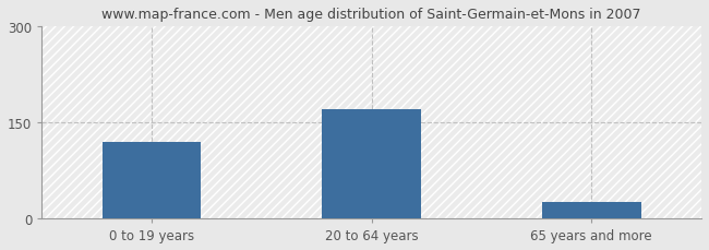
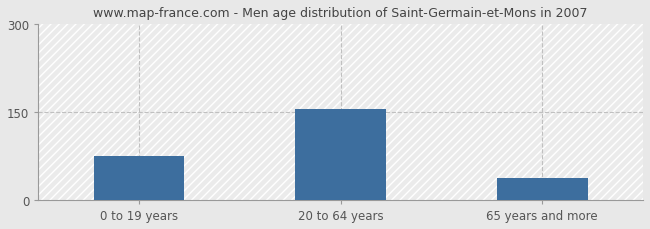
0 to 19 years: 120 -> 76
20 to 64 years: 170 -> 156
65 years and more: 25 -> 38
